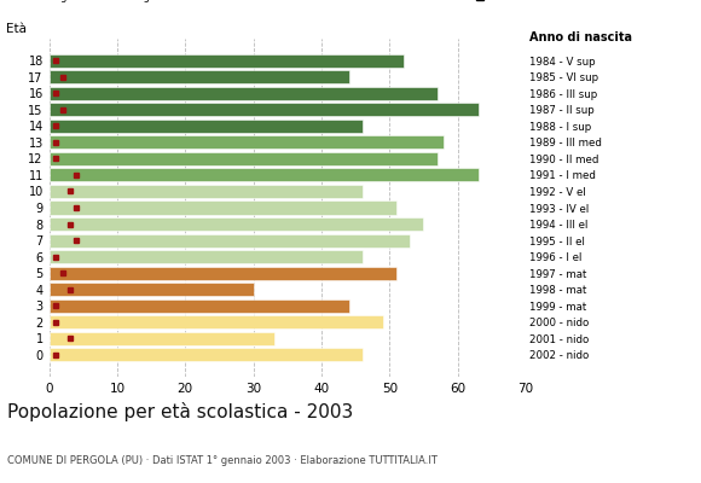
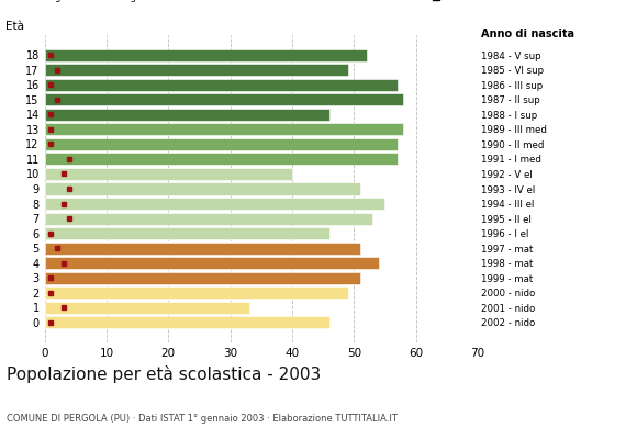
17: 44 -> 49
15: 63 -> 58
11: 63 -> 57
10: 46 -> 40
4: 30 -> 54
3: 44 -> 51
